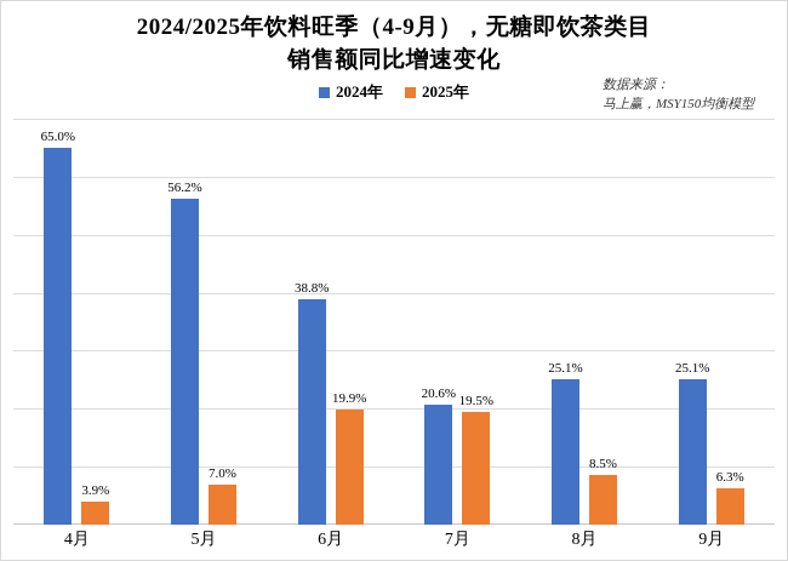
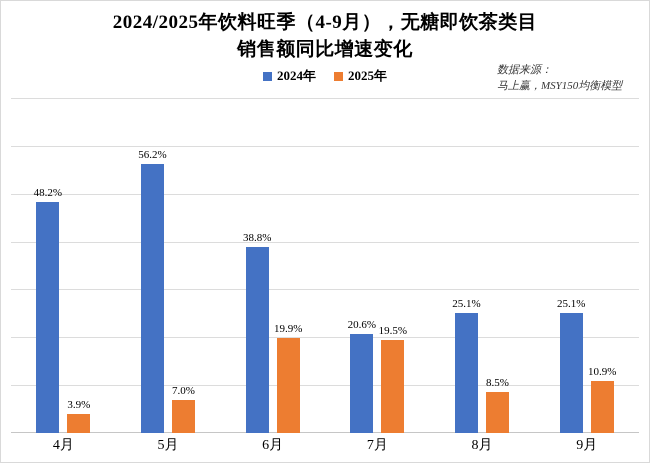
2024年/4月: 65.0% -> 48.2%
2025年/9月: 6.3% -> 10.9%
